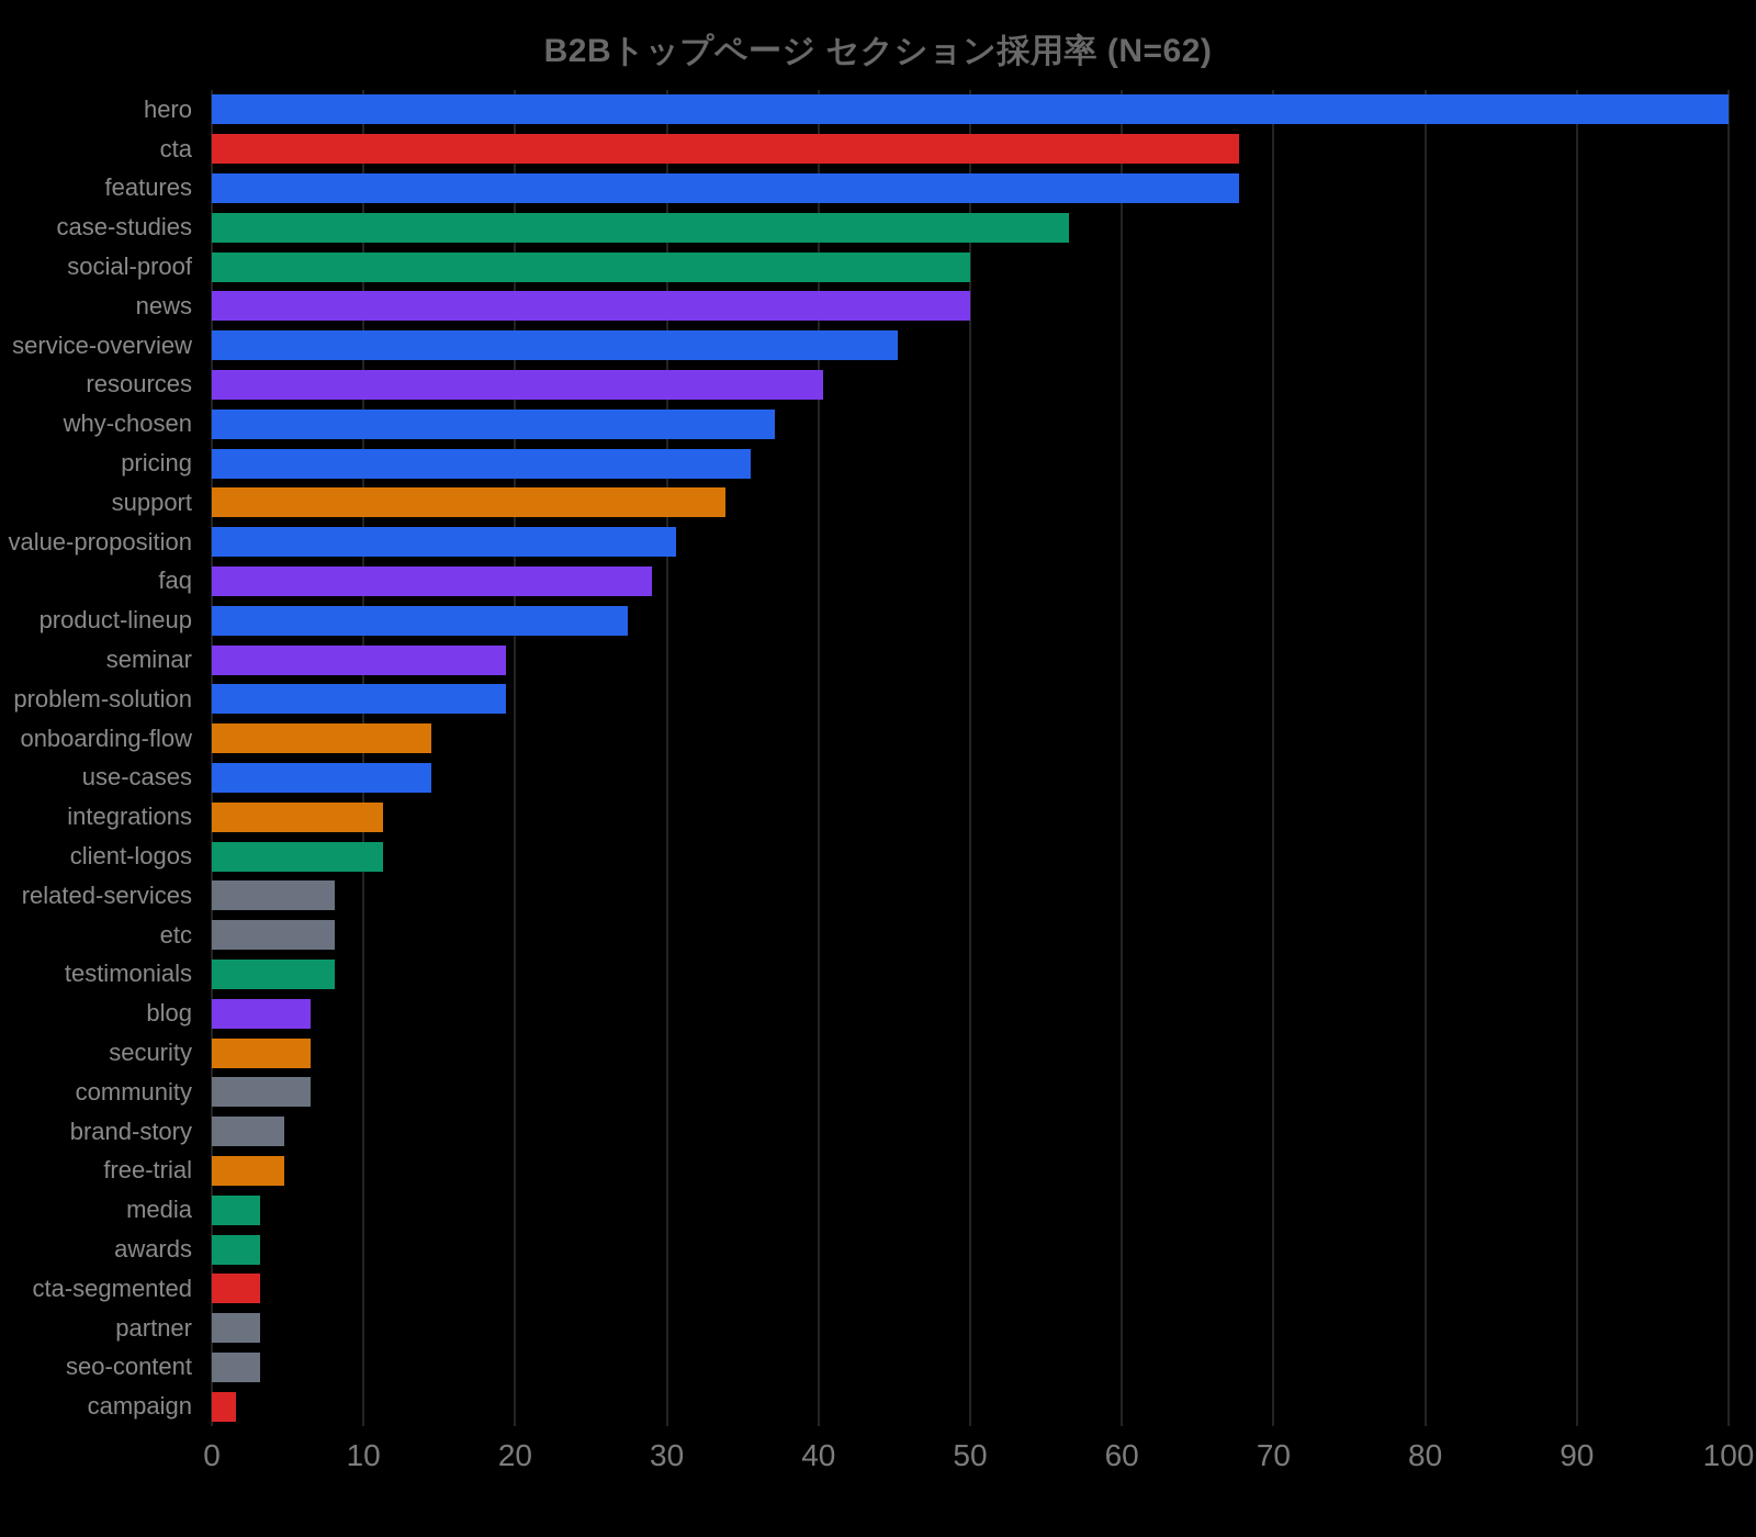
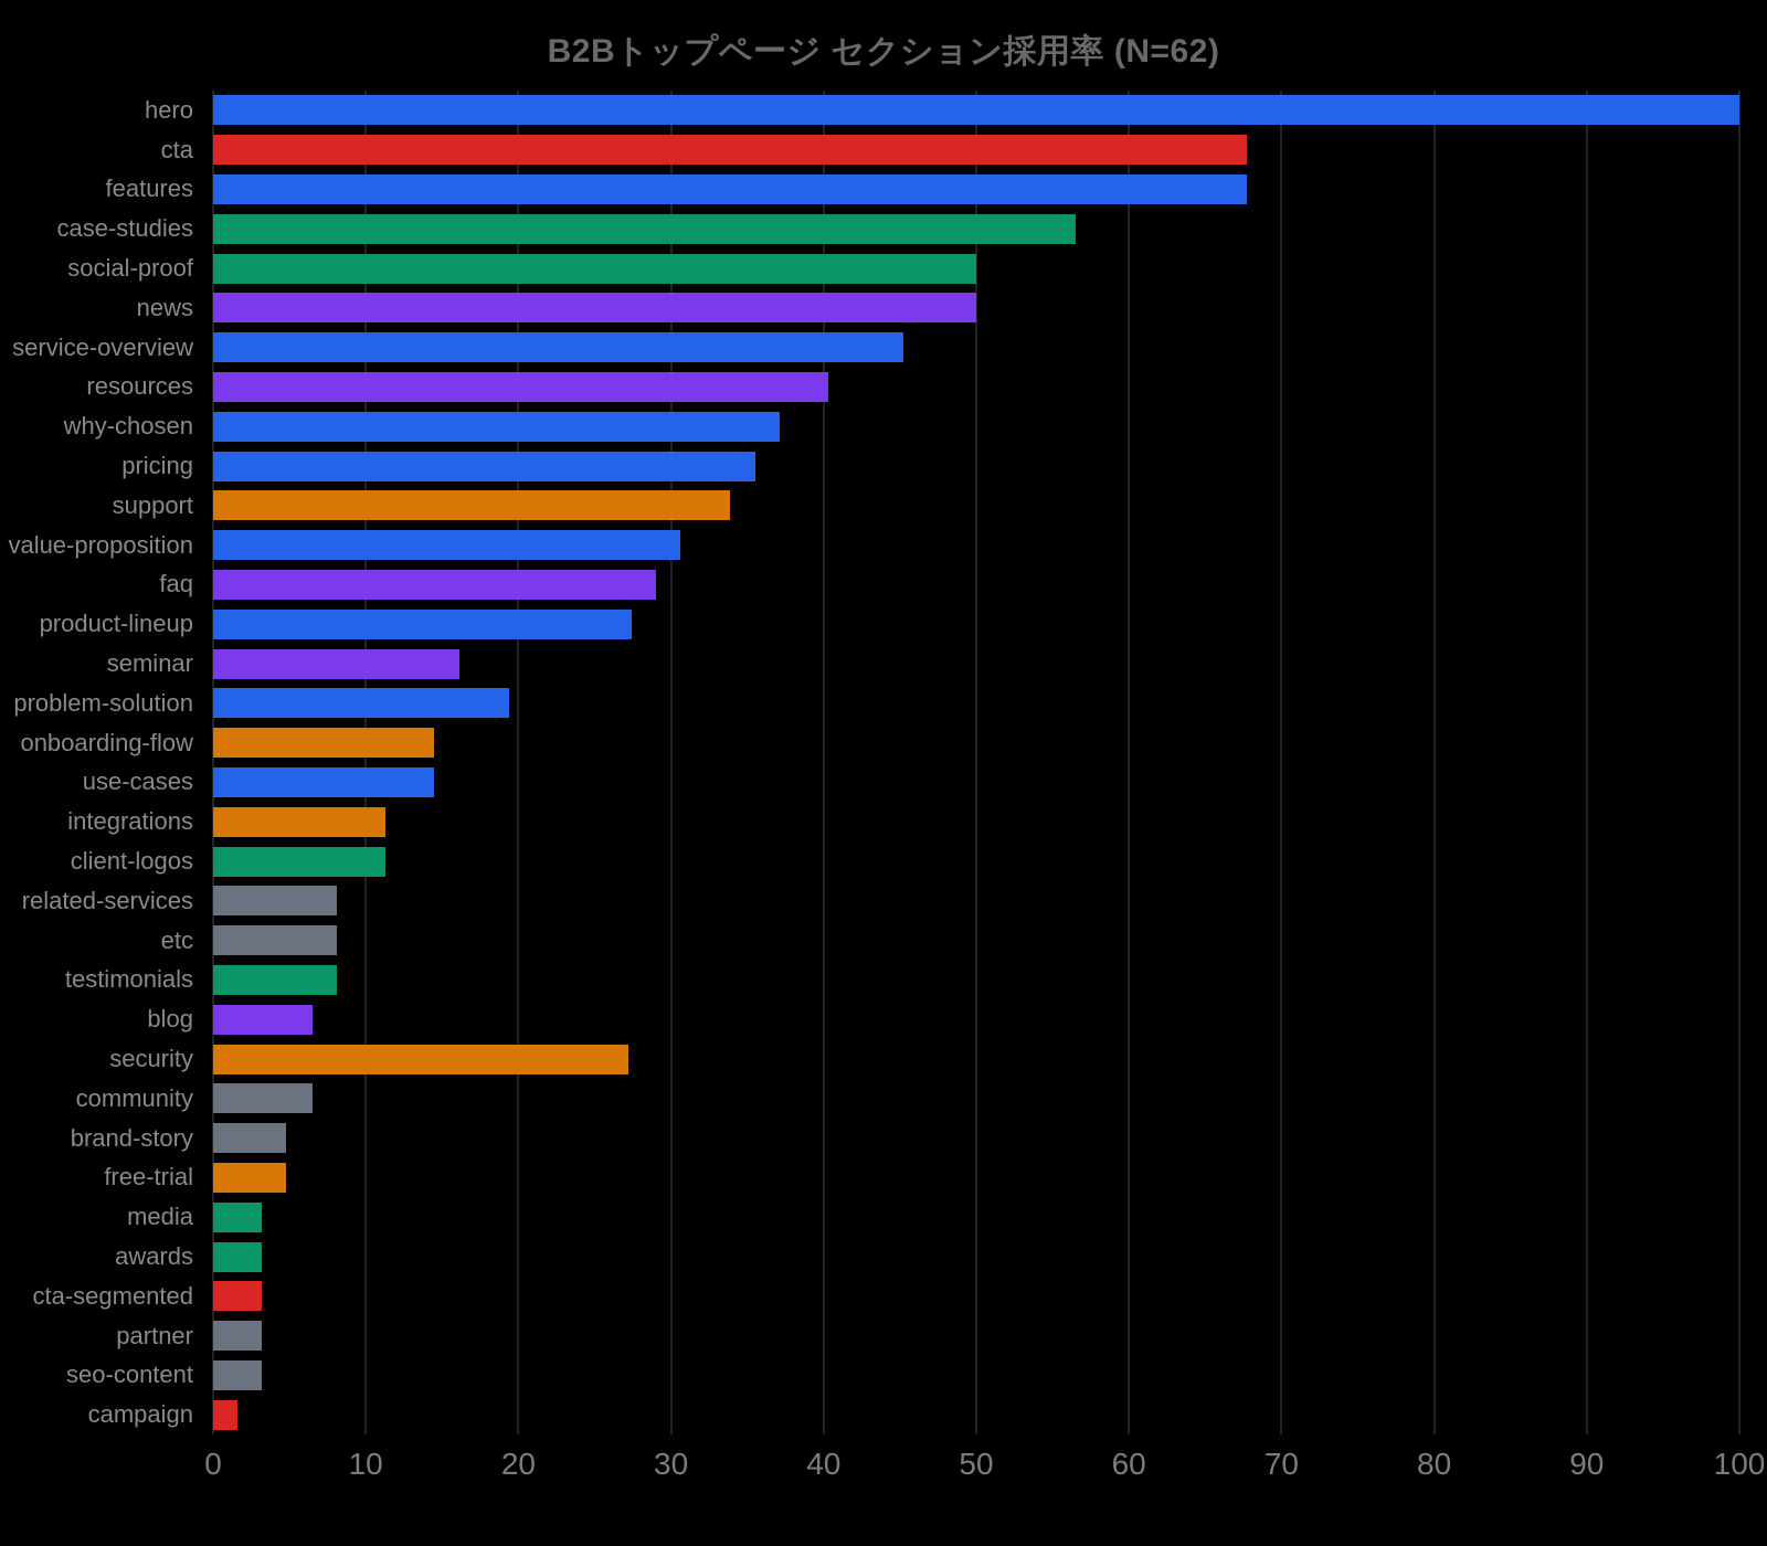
seminar: 19.4 -> 16.1
security: 6.5 -> 27.2
